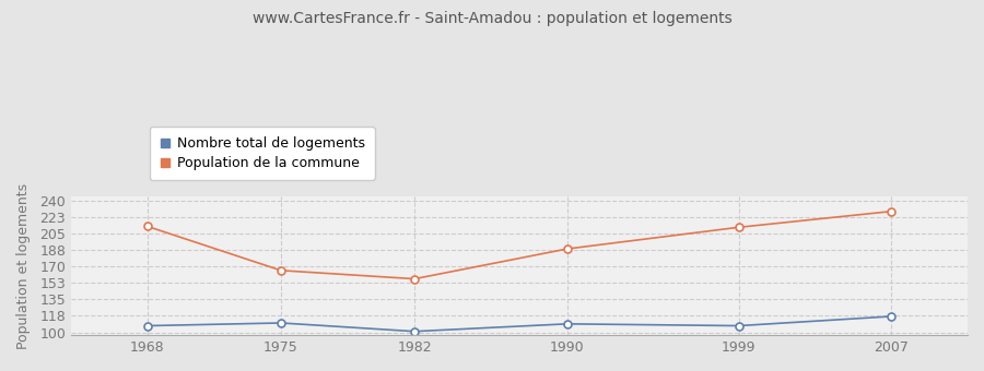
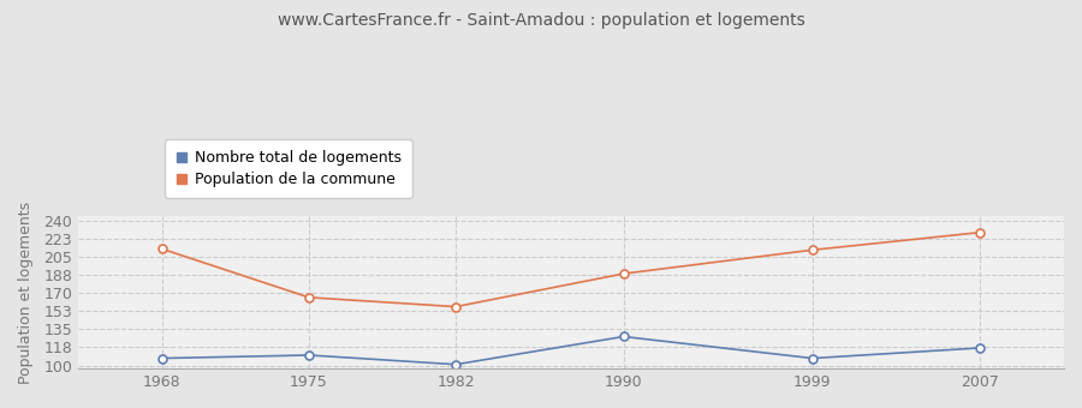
Nombre total de logements/1990: 109 -> 128
